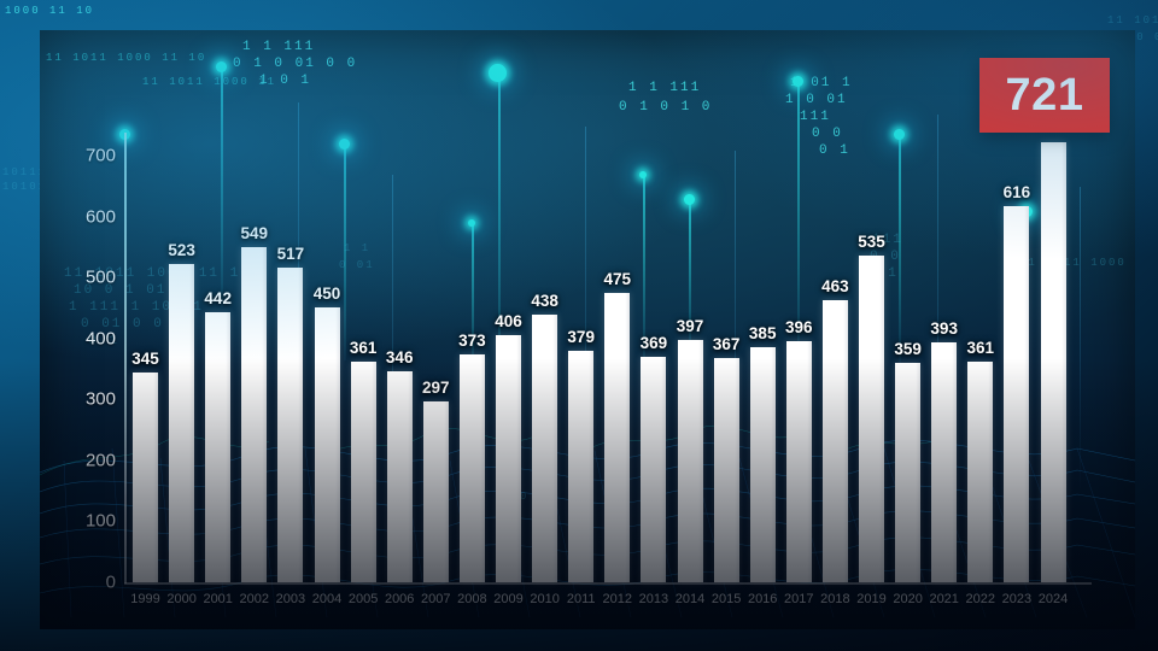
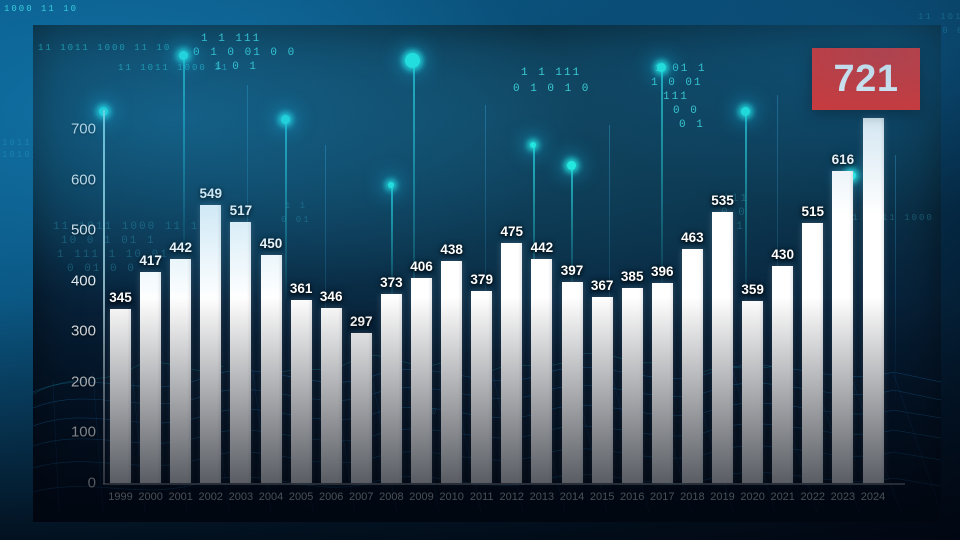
2000: 523 -> 417
2013: 369 -> 442
2021: 393 -> 430
2022: 361 -> 515
